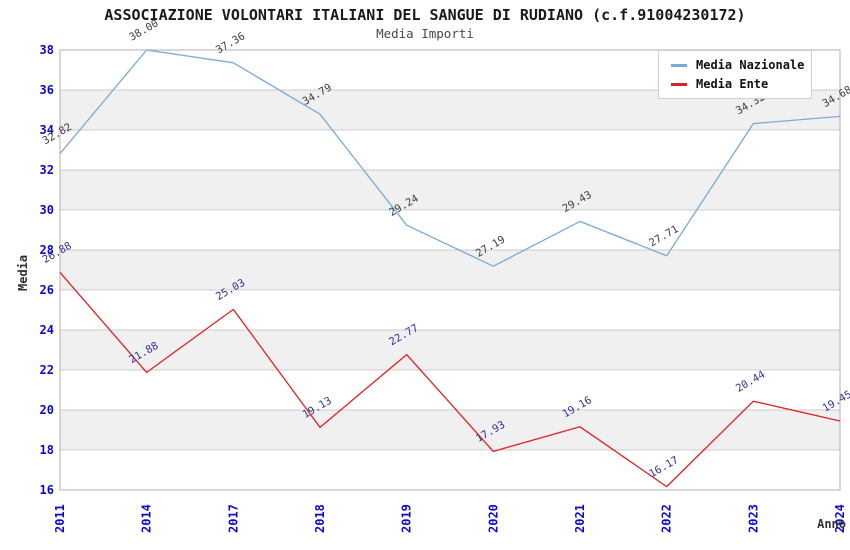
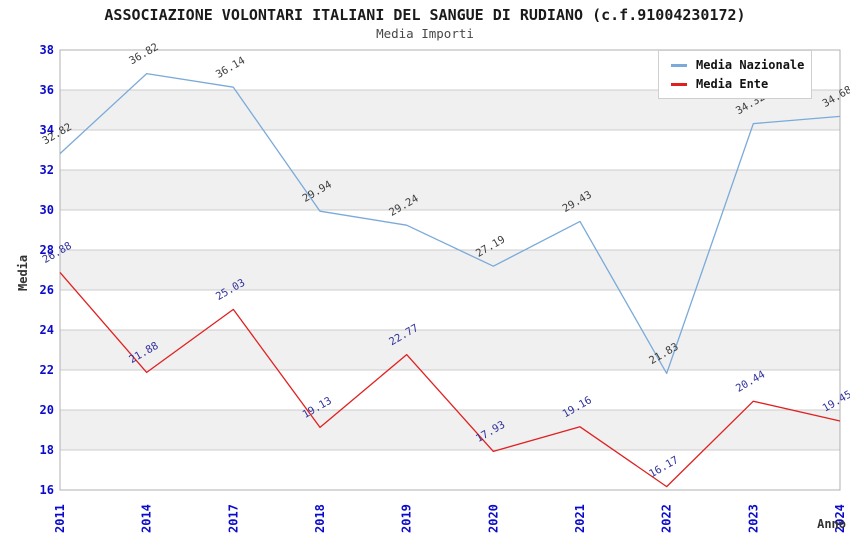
Media Nazionale/2014: 38.00 -> 36.82
Media Nazionale/2017: 37.36 -> 36.14
Media Nazionale/2018: 34.79 -> 29.94
Media Nazionale/2022: 27.71 -> 21.83
